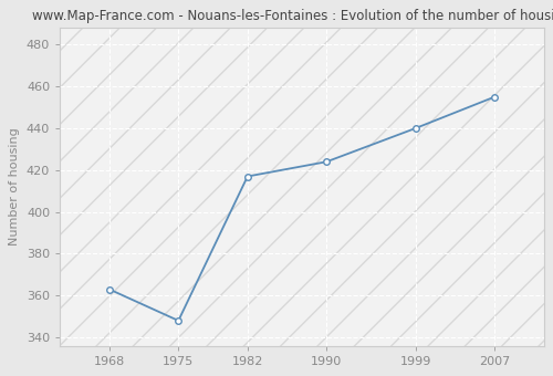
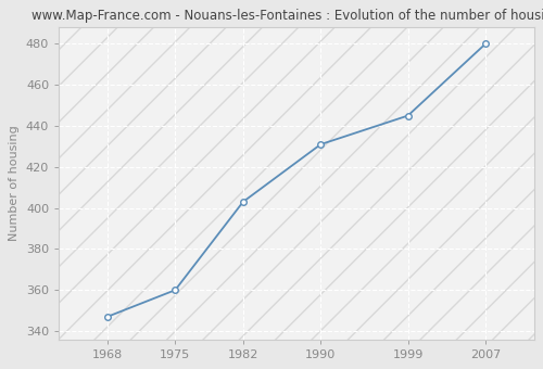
1968: 363 -> 347
1975: 348 -> 360
1982: 417 -> 403
1990: 424 -> 431
1999: 440 -> 445
2007: 455 -> 480
